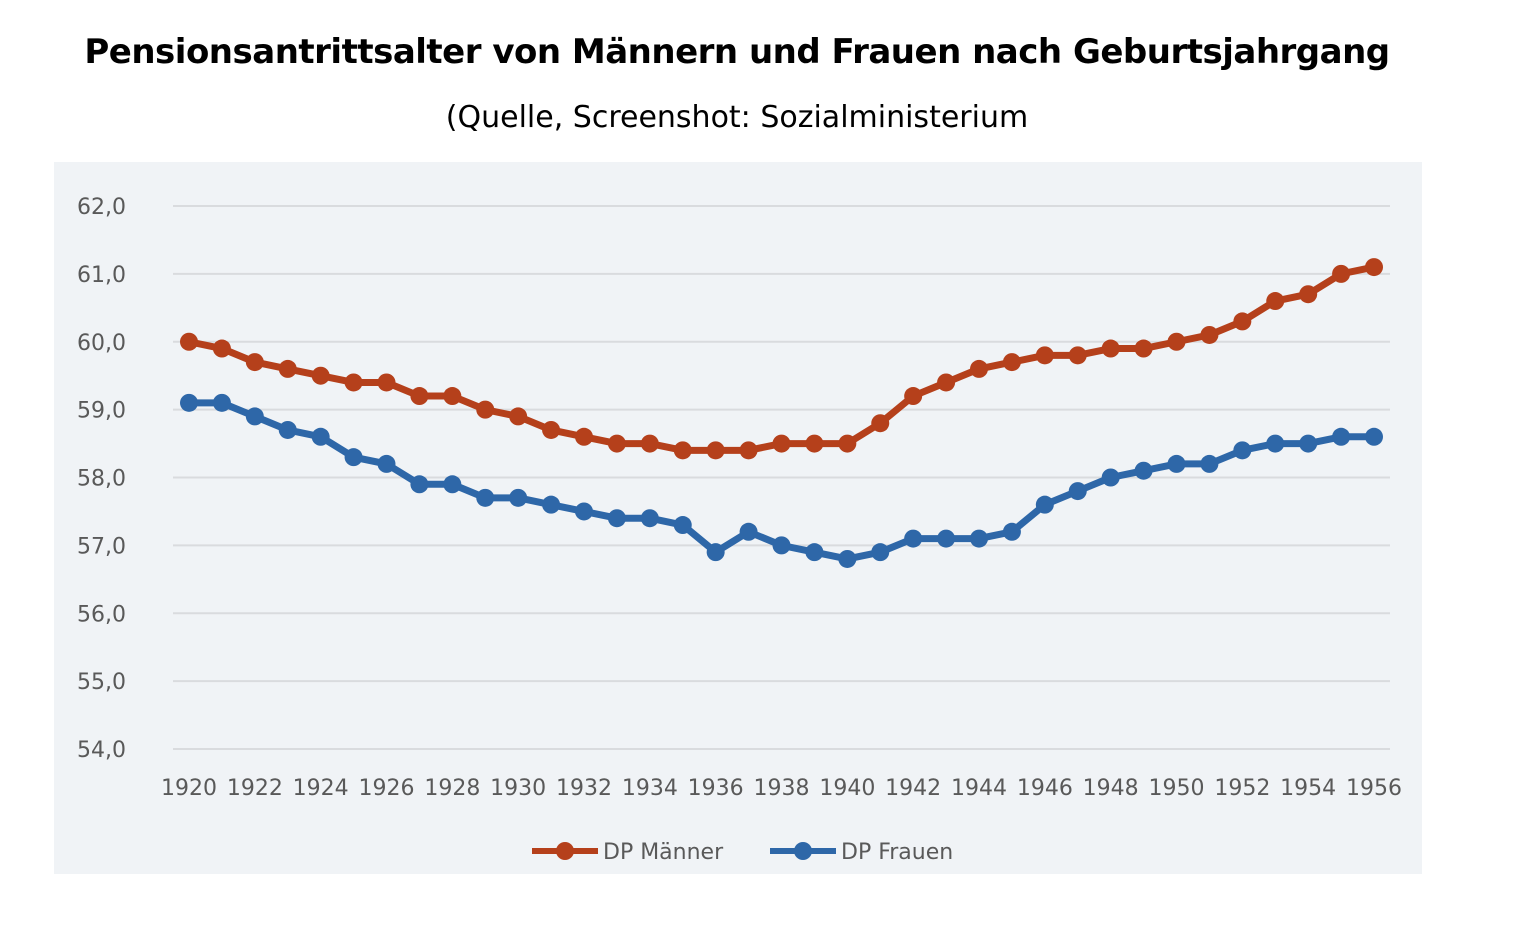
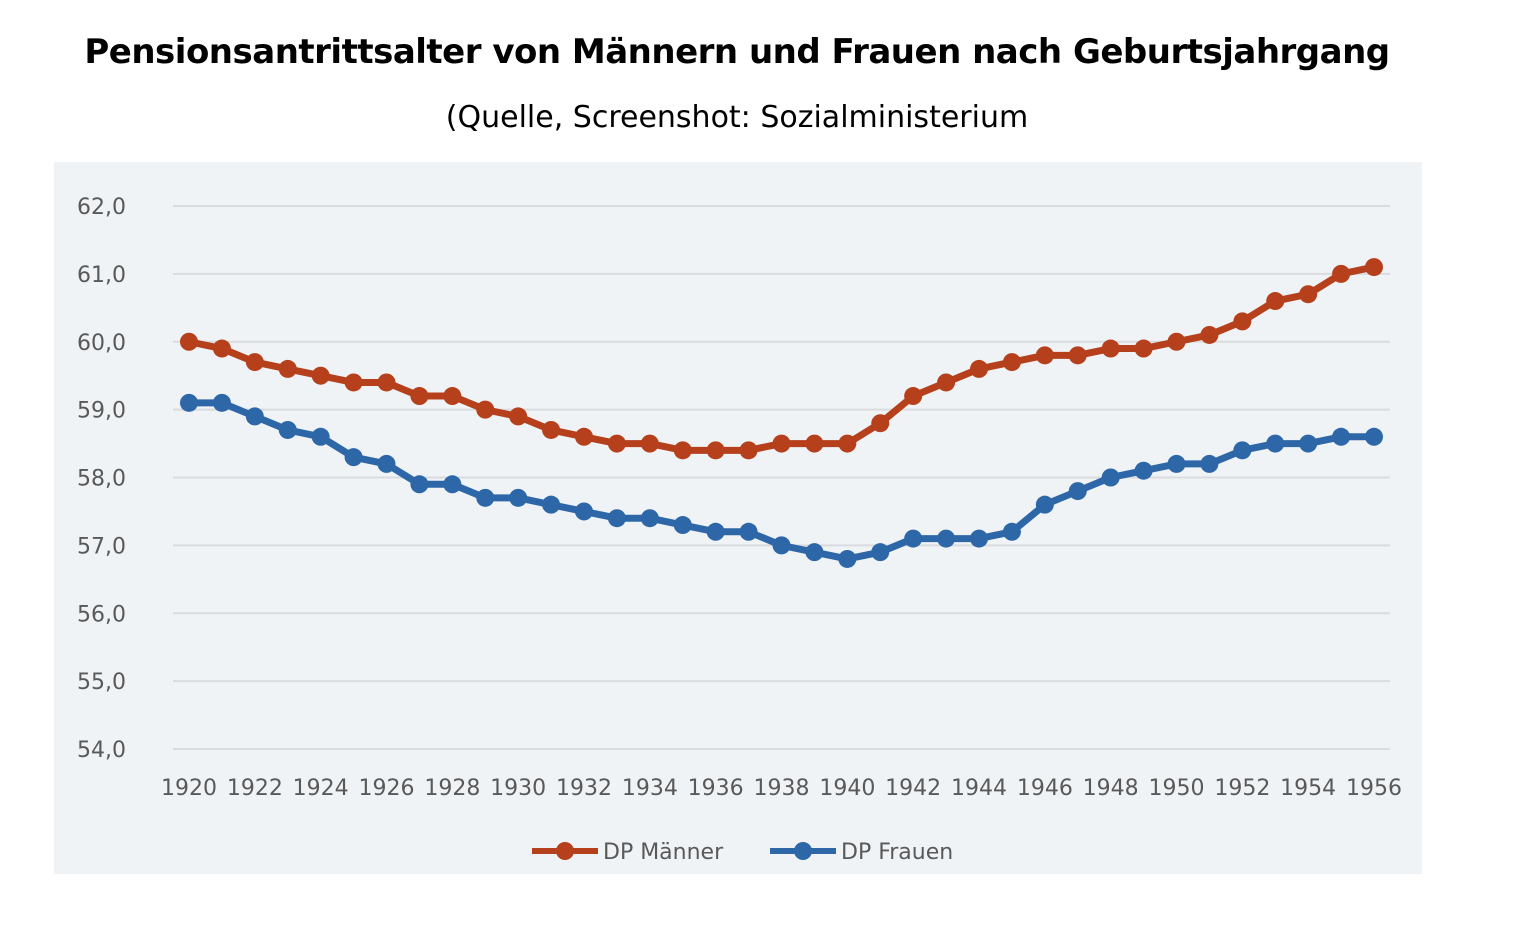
DP Frauen/1936: 56,9 -> 57,2
